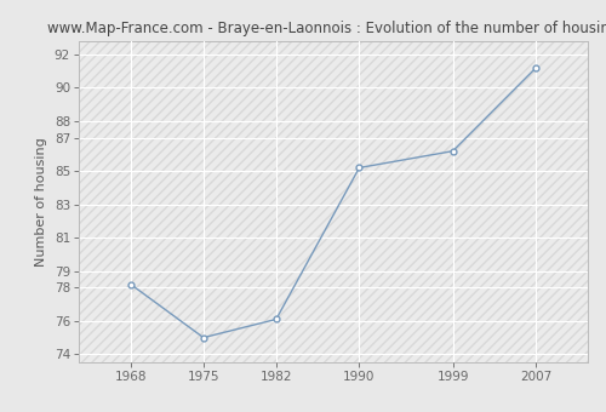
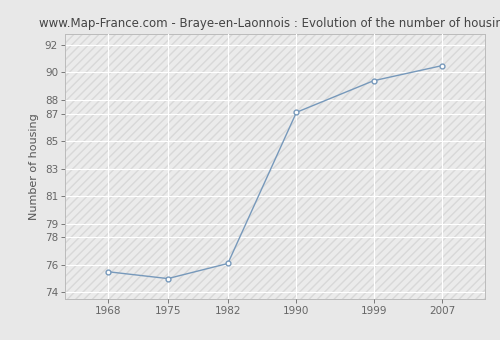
1968: 78.2 -> 75.5
1990: 85.2 -> 87.1
1999: 86.2 -> 89.4
2007: 91.2 -> 90.5
